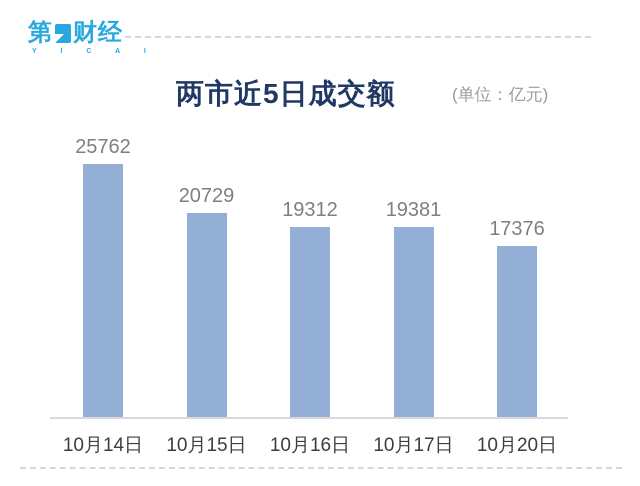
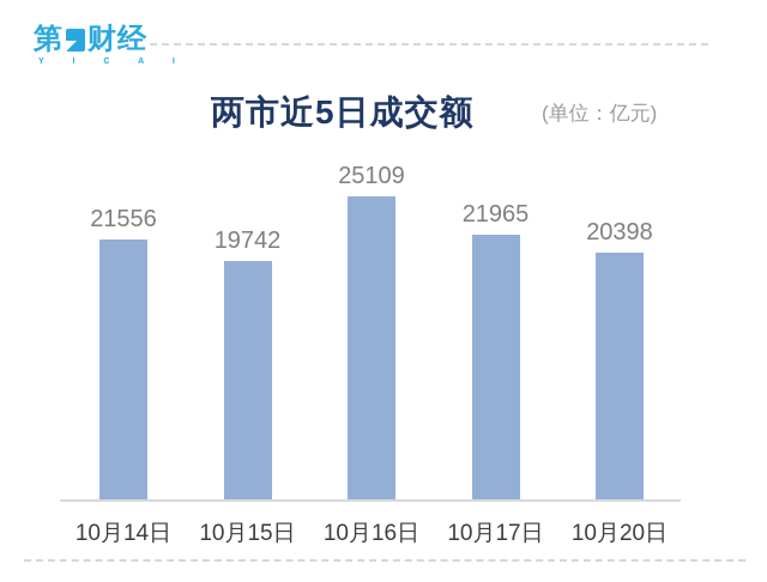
10月14日: 25762 -> 21556
10月15日: 20729 -> 19742
10月16日: 19312 -> 25109
10月17日: 19381 -> 21965
10月20日: 17376 -> 20398
